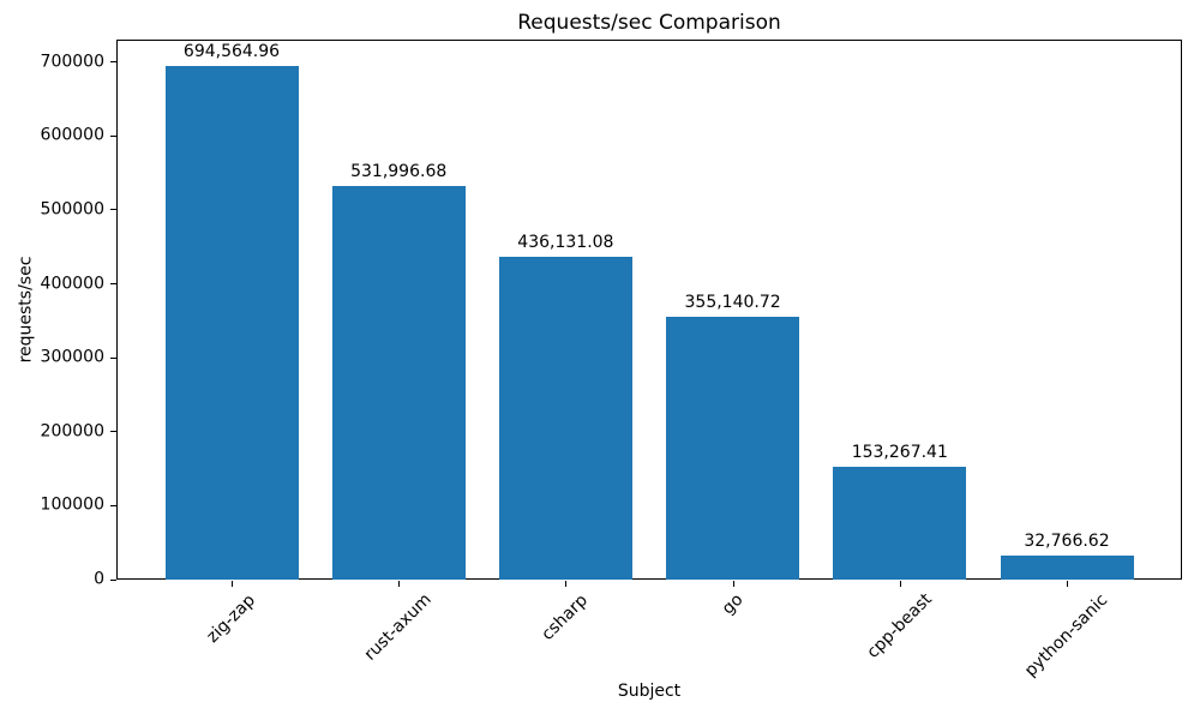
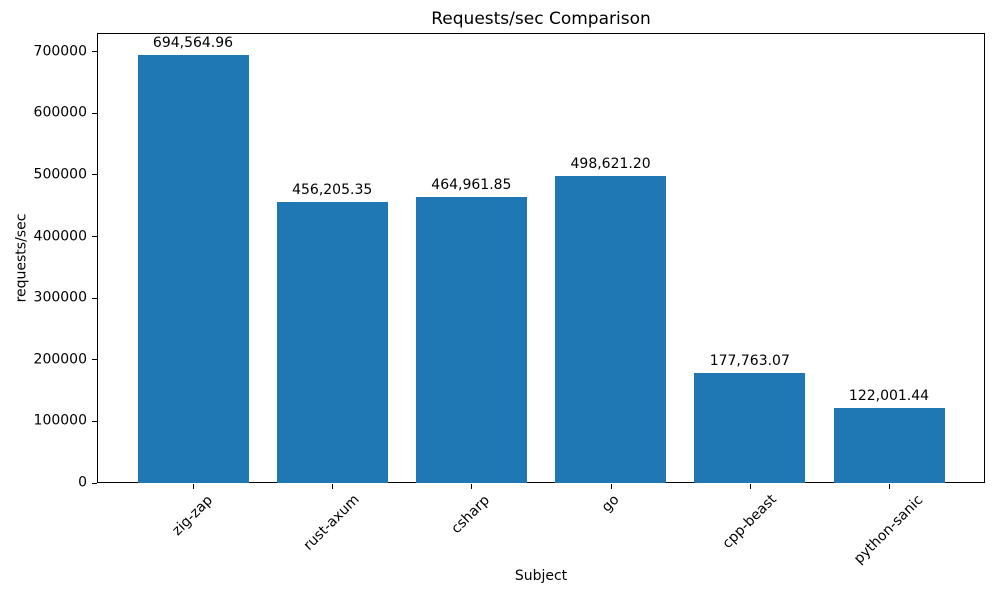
rust-axum: 531,996.68 -> 456,205.35
csharp: 436,131.08 -> 464,961.85
go: 355,140.72 -> 498,621.20
cpp-beast: 153,267.41 -> 177,763.07
python-sanic: 32,766.62 -> 122,001.44
